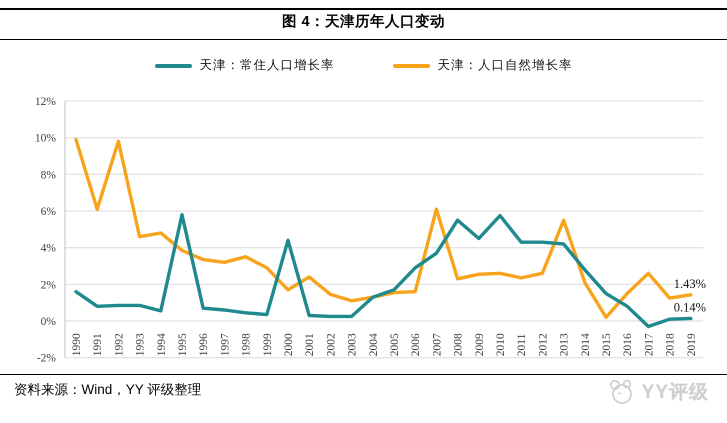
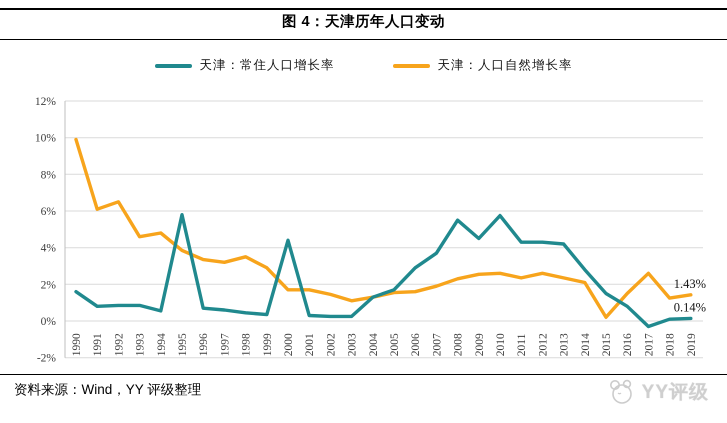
天津：人口自然增长率/1992: 9.8% -> 6.5%
天津：人口自然增长率/2001: 2.4% -> 1.7%
天津：人口自然增长率/2007: 6.1% -> 1.9%
天津：人口自然增长率/2013: 5.5% -> 2.4%
